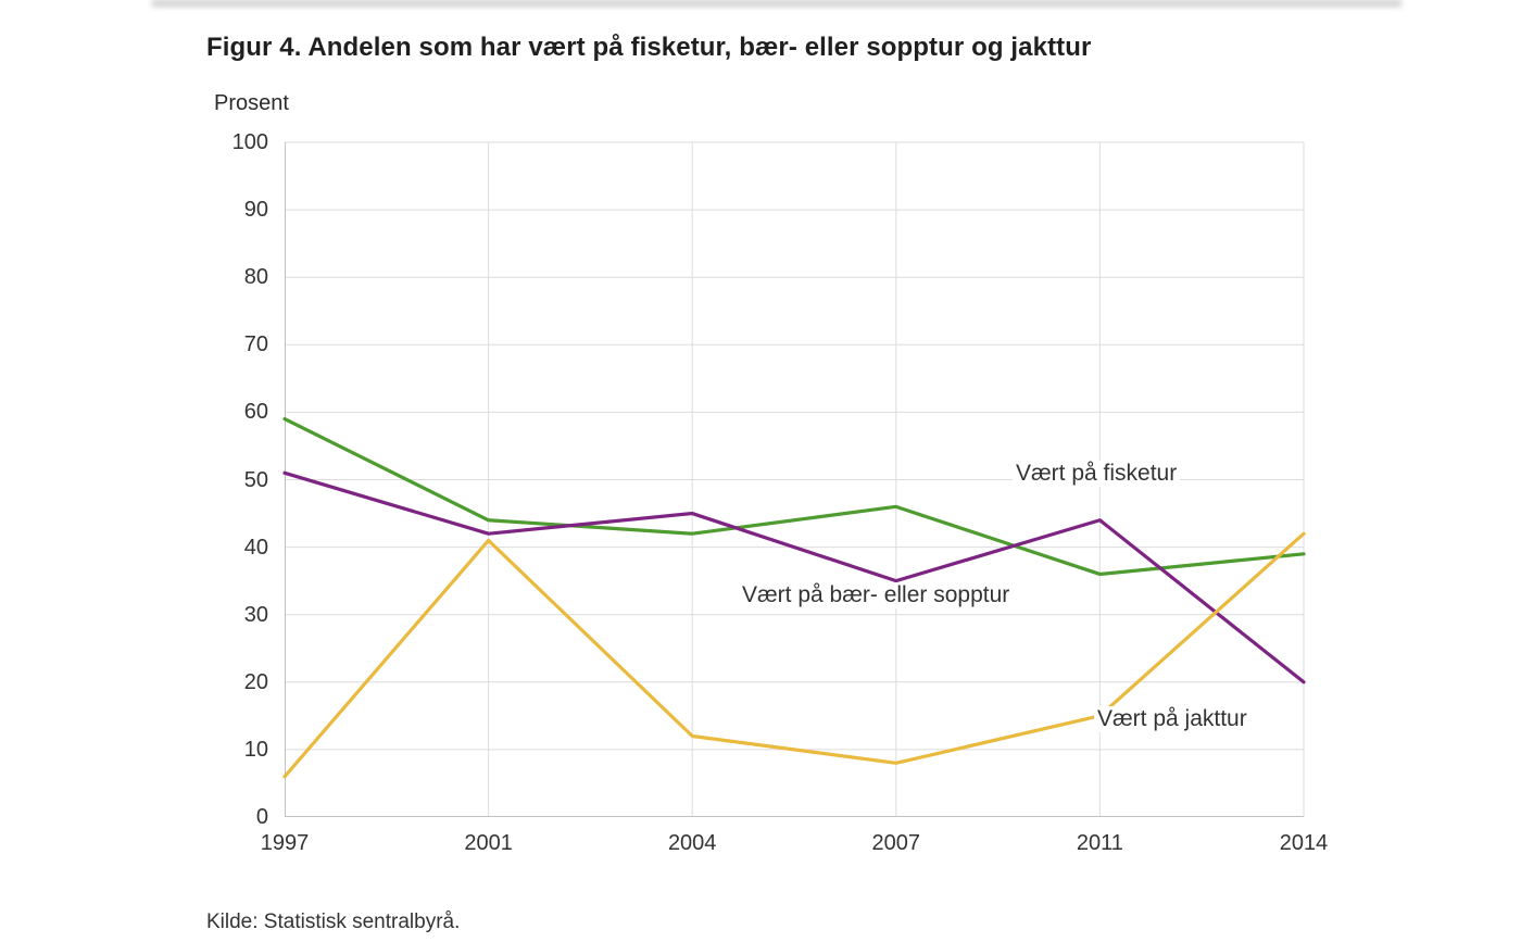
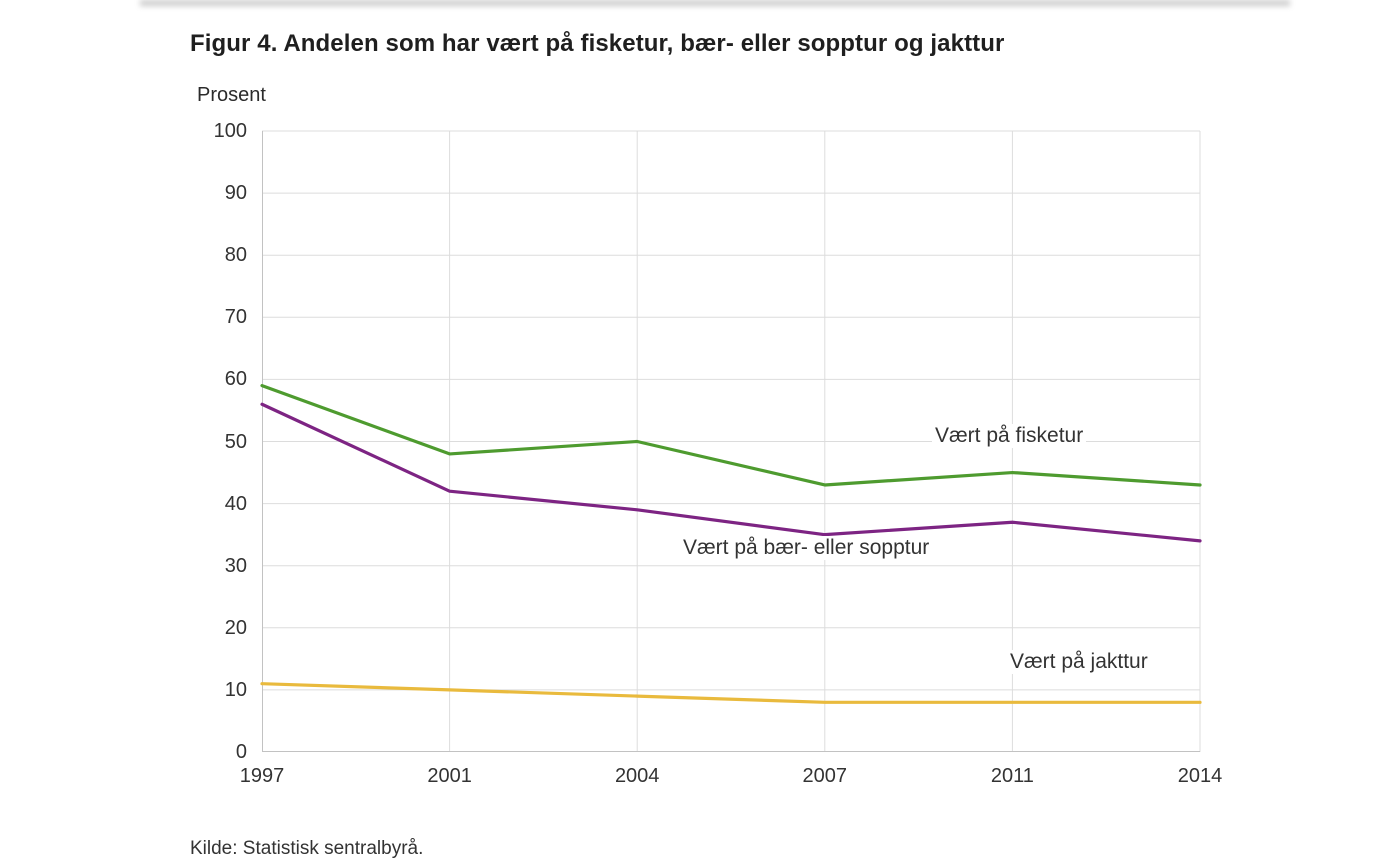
Vært på bær- eller sopptur/1997: 51 -> 56
Vært på jakttur/1997: 6 -> 11
Vært på fisketur/2001: 44 -> 48
Vært på jakttur/2001: 41 -> 10
Vært på fisketur/2004: 42 -> 50
Vært på bær- eller sopptur/2004: 45 -> 39
Vært på jakttur/2004: 12 -> 9
Vært på fisketur/2007: 46 -> 43
Vært på fisketur/2011: 36 -> 45
Vært på bær- eller sopptur/2011: 44 -> 37
Vært på jakttur/2011: 15 -> 8
Vært på fisketur/2014: 39 -> 43
Vært på bær- eller sopptur/2014: 20 -> 34
Vært på jakttur/2014: 42 -> 8
